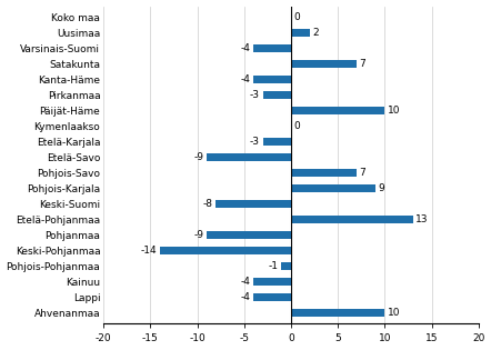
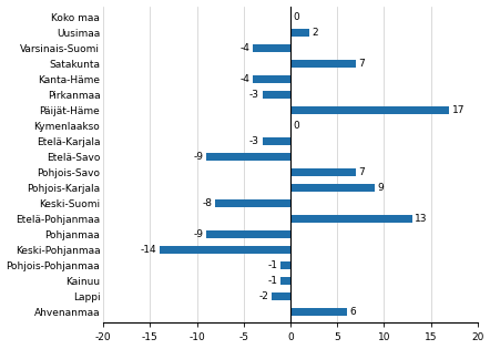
Päijät-Häme: 10 -> 17
Kainuu: -4 -> -1
Lappi: -4 -> -2
Ahvenanmaa: 10 -> 6
